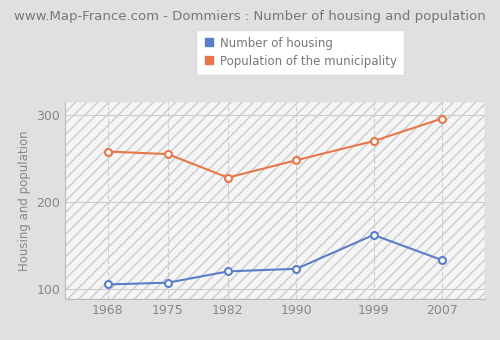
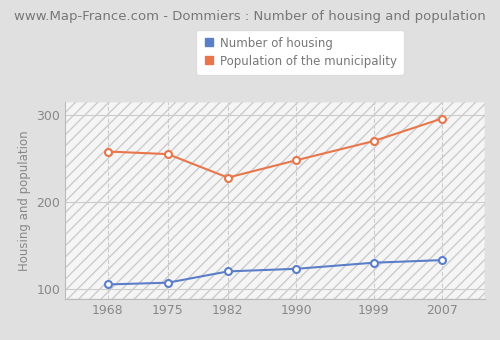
Number of housing/1999: 162 -> 130
